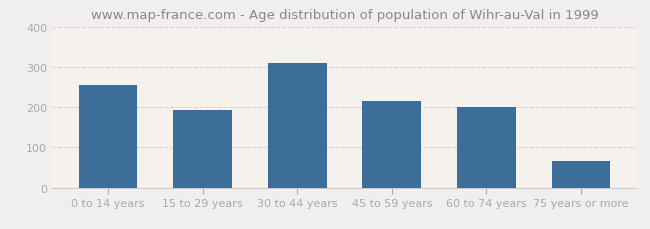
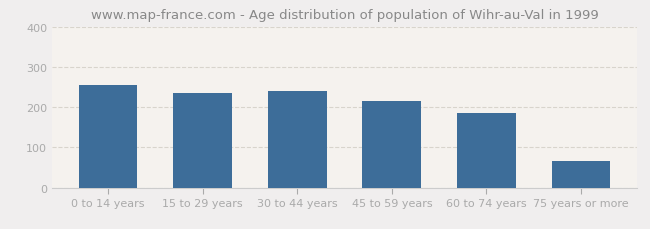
15 to 29 years: 194 -> 235
30 to 44 years: 309 -> 240
60 to 74 years: 201 -> 185
